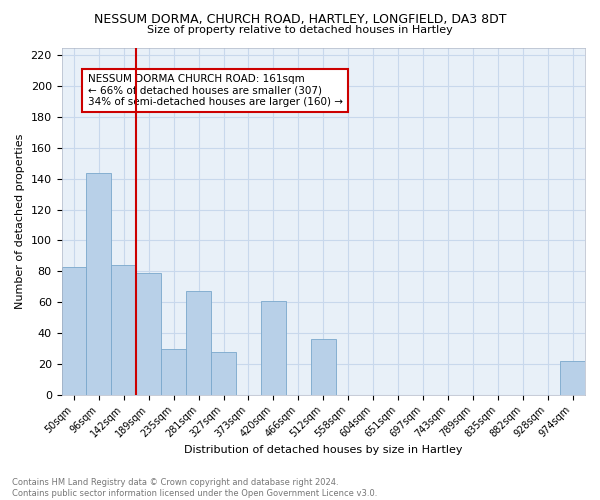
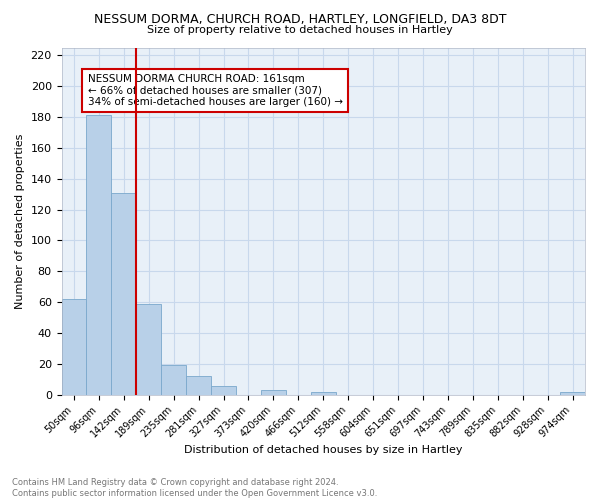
50sqm: 83 -> 62
96sqm: 144 -> 181
142sqm: 84 -> 131
189sqm: 79 -> 59
235sqm: 30 -> 19
281sqm: 67 -> 12
327sqm: 28 -> 6
420sqm: 61 -> 3
512sqm: 36 -> 2
974sqm: 22 -> 2
